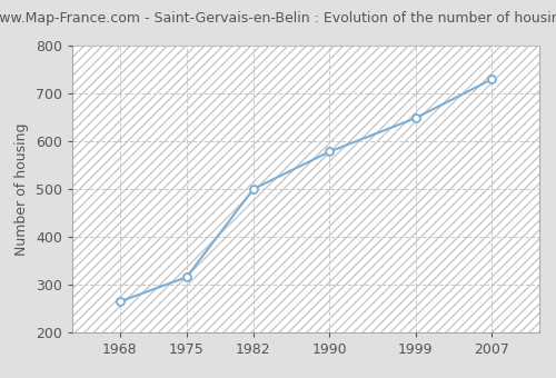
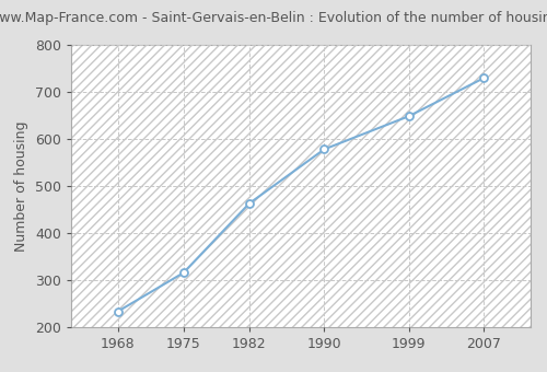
1968: 265 -> 234
1982: 500 -> 463
